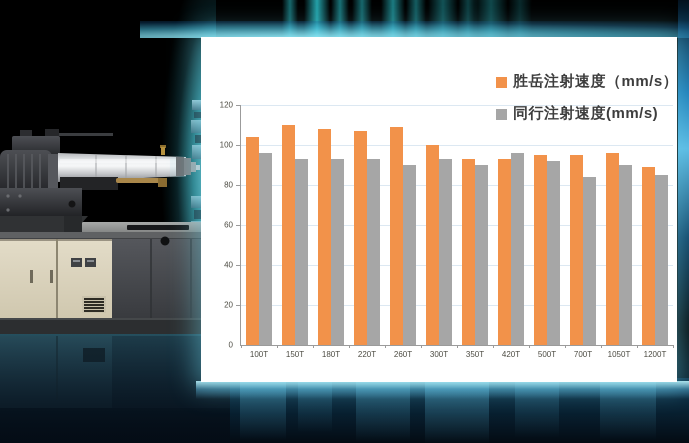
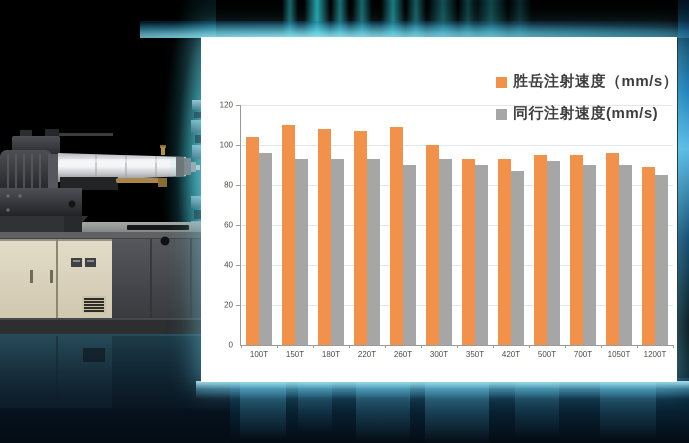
同行注射速度(mm/s)/420T: 96 -> 87
同行注射速度(mm/s)/700T: 84 -> 90
